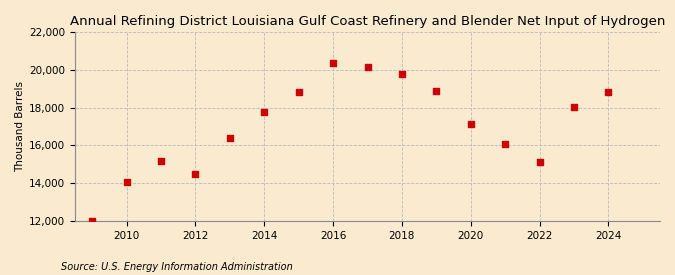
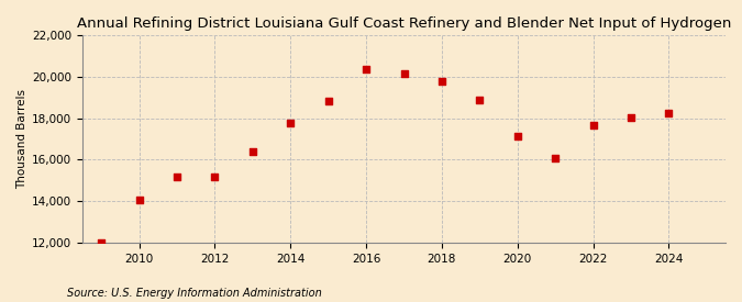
2012: 14,500 -> 15,200
2022: 15,100 -> 17,600
2024: 18,800 -> 18,200
